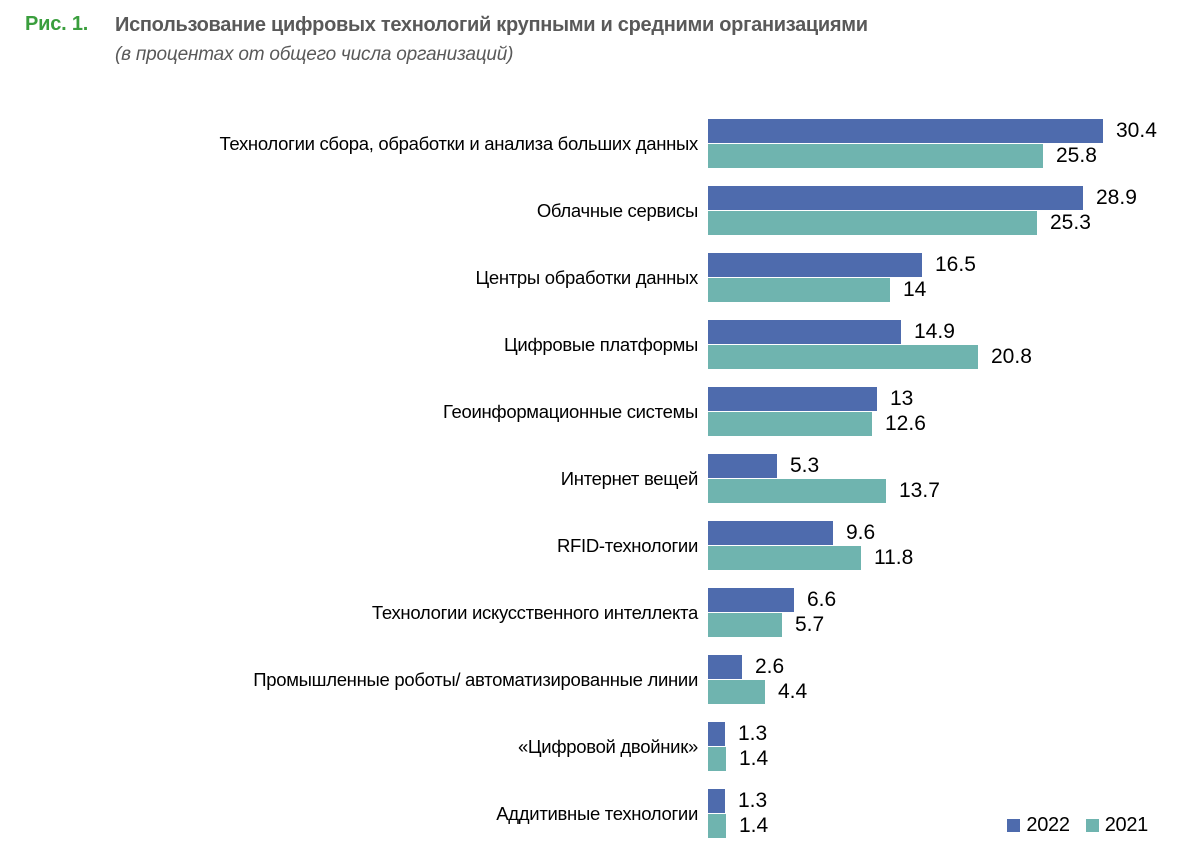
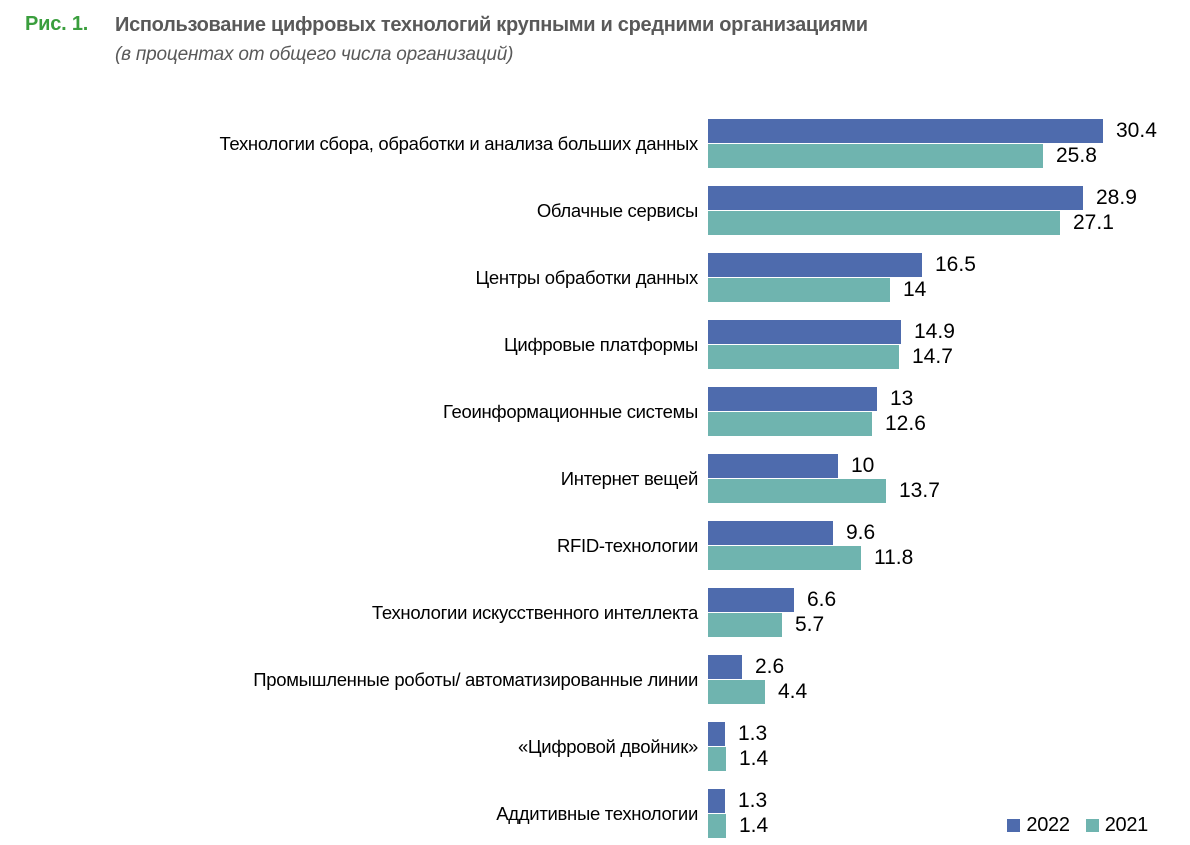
2021/Облачные сервисы: 25.3 -> 27.1
2021/Цифровые платформы: 20.8 -> 14.7
2022/Интернет вещей: 5.3 -> 10
